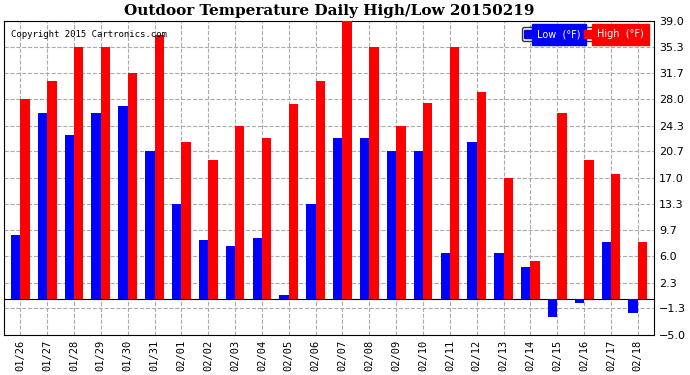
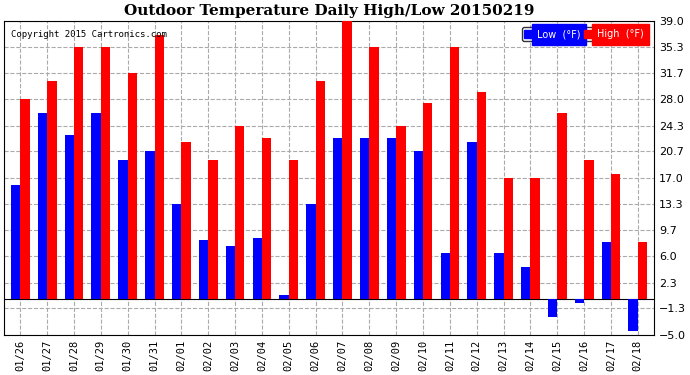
Low (°F)/01/26: 9.0 -> 16.0
Low (°F)/01/30: 27.0 -> 19.5
High (°F)/02/05: 27.4 -> 19.5
Low (°F)/02/09: 20.8 -> 22.5
High (°F)/02/14: 5.4 -> 17.0
Low (°F)/02/18: -2.0 -> -4.5
